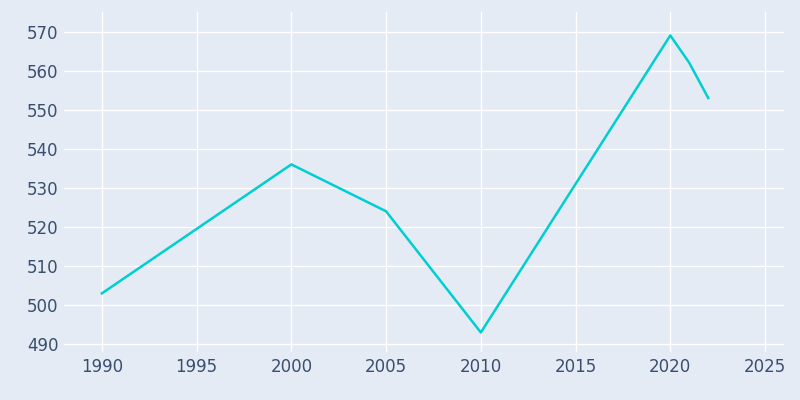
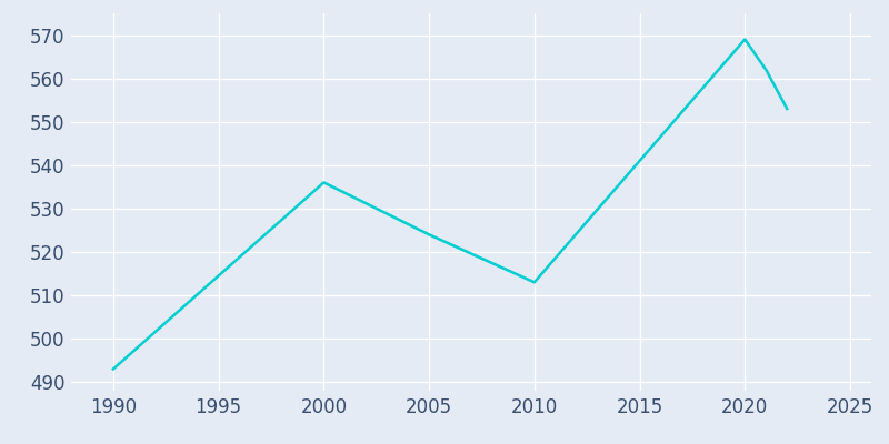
1990: 503 -> 493
2010: 493 -> 513
